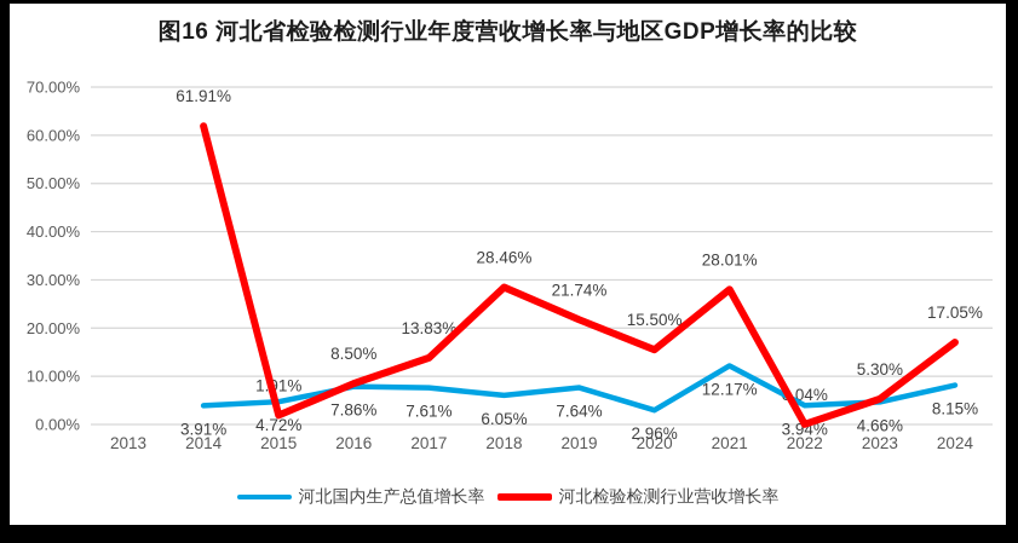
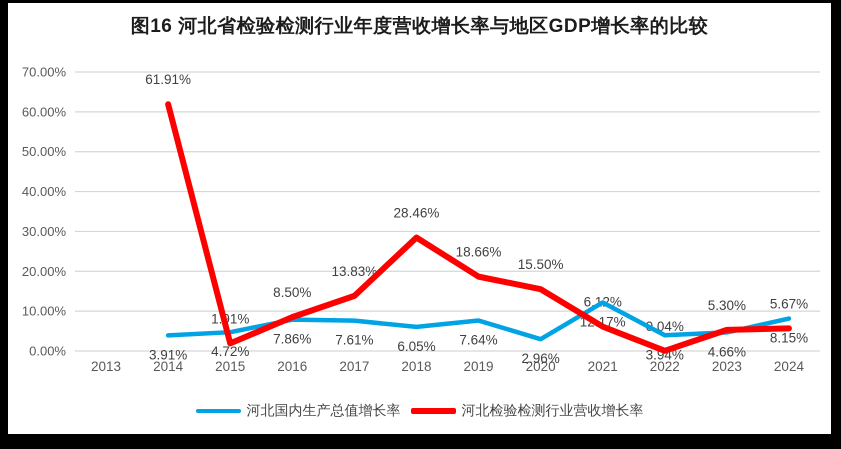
河北检验检测行业营收增长率/2019: 21.74% -> 18.66%
河北检验检测行业营收增长率/2021: 28.01% -> 6.12%
河北检验检测行业营收增长率/2024: 17.05% -> 5.67%
